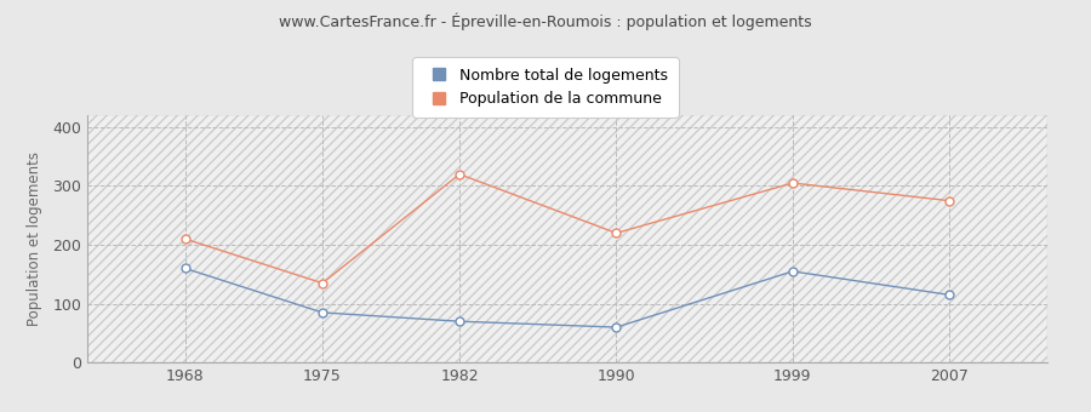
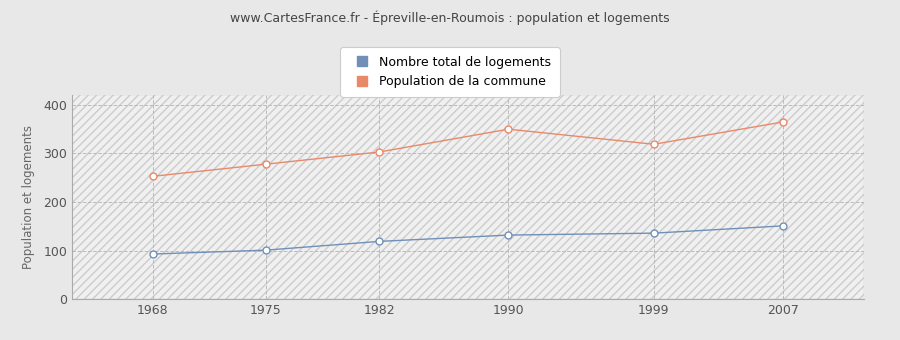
Nombre total de logements/1968: 160 -> 93
Population de la commune/1968: 210 -> 253
Nombre total de logements/1975: 85 -> 101
Population de la commune/1975: 135 -> 278
Nombre total de logements/1982: 70 -> 119
Population de la commune/1982: 320 -> 303
Nombre total de logements/1990: 60 -> 132
Population de la commune/1990: 220 -> 350
Nombre total de logements/1999: 155 -> 136
Population de la commune/1999: 305 -> 319
Nombre total de logements/2007: 115 -> 151
Population de la commune/2007: 275 -> 365
